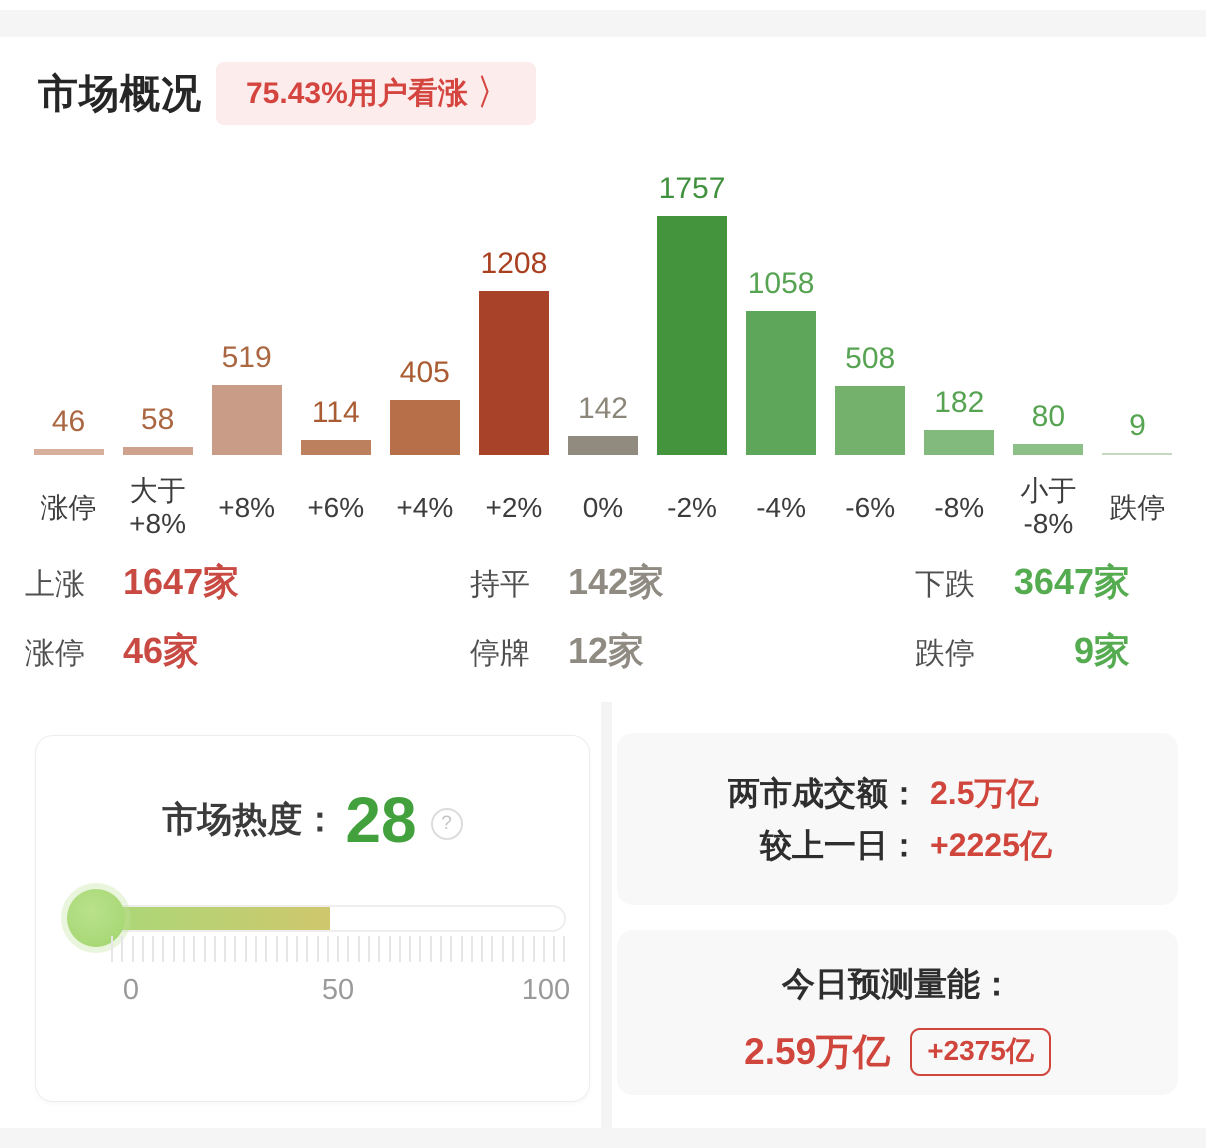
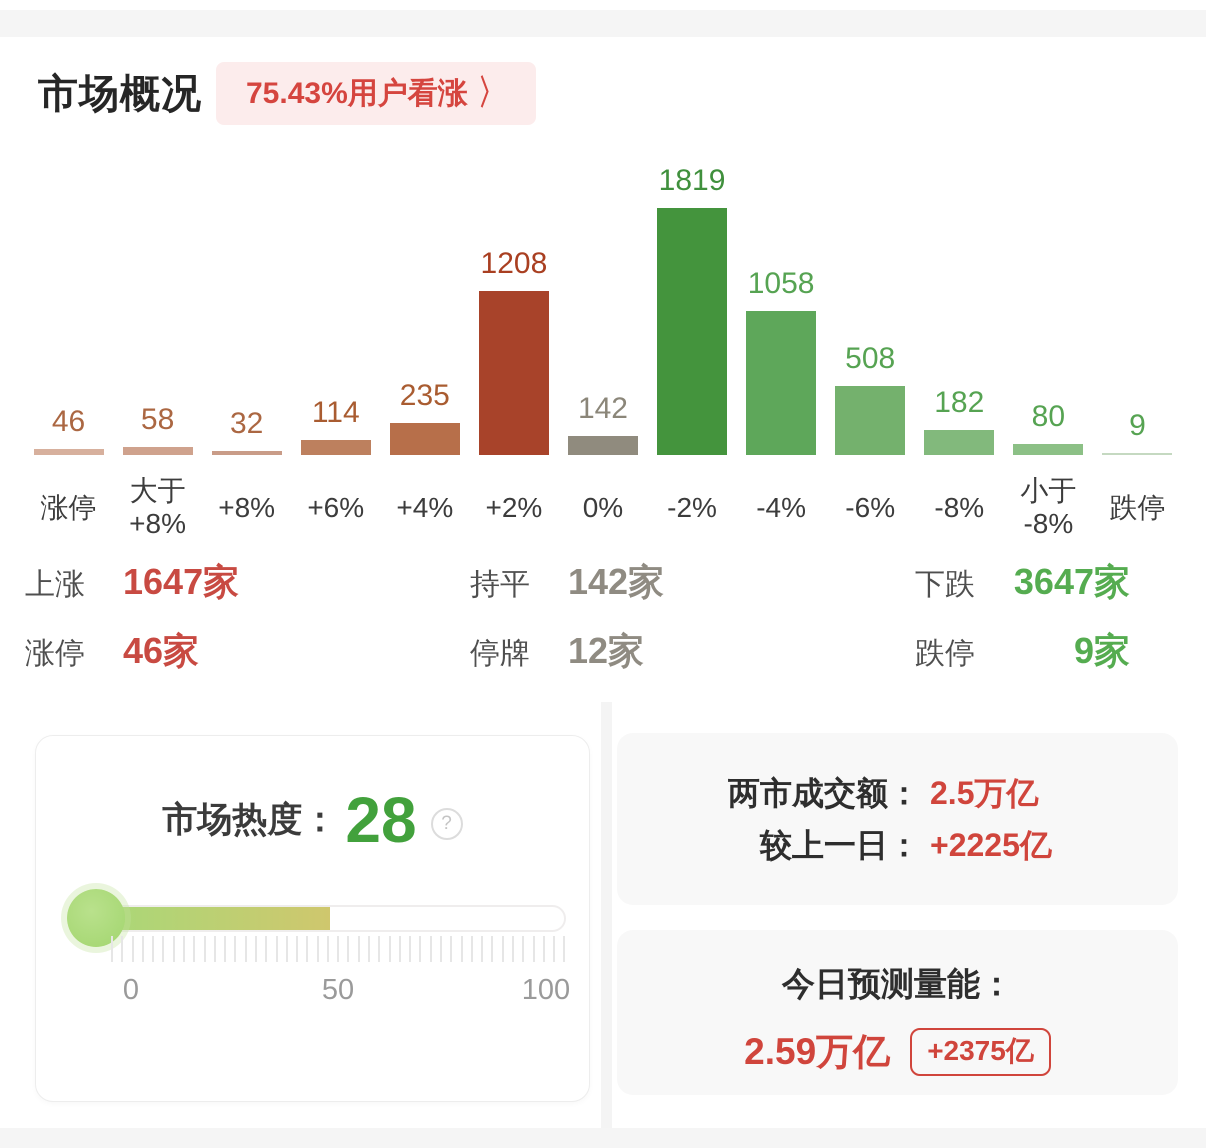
+8%: 519 -> 32
+4%: 405 -> 235
-2%: 1757 -> 1819
